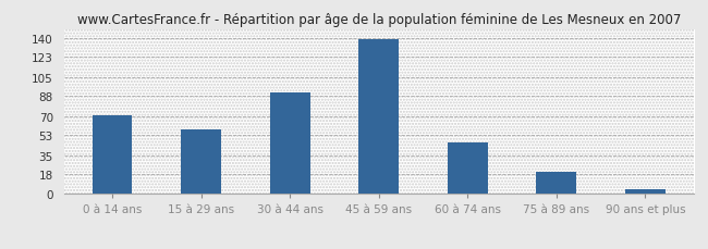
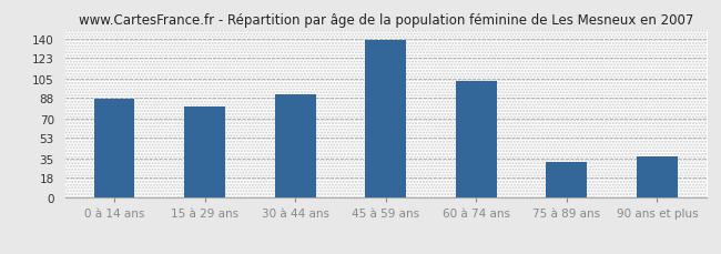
0 à 14 ans: 71 -> 87
15 à 29 ans: 58 -> 80
60 à 74 ans: 46 -> 103
75 à 89 ans: 20 -> 32
90 ans et plus: 4 -> 36
